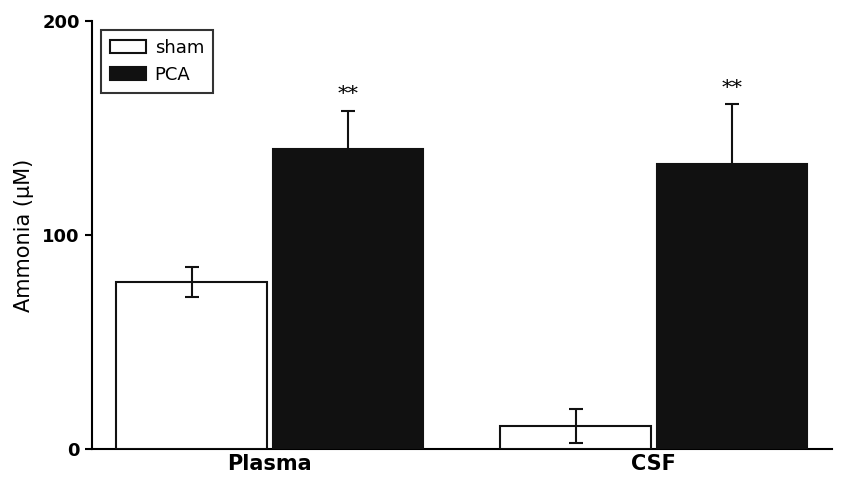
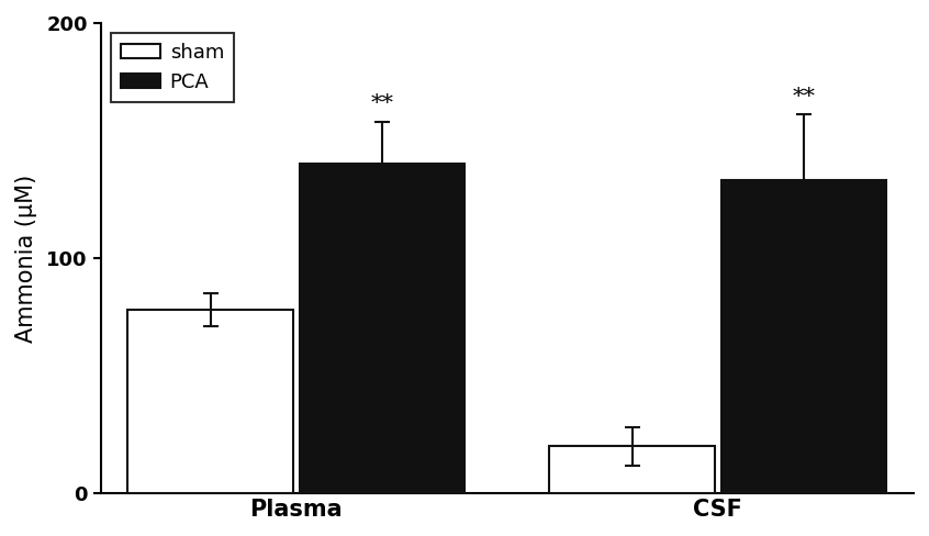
sham/CSF: 11 -> 20
